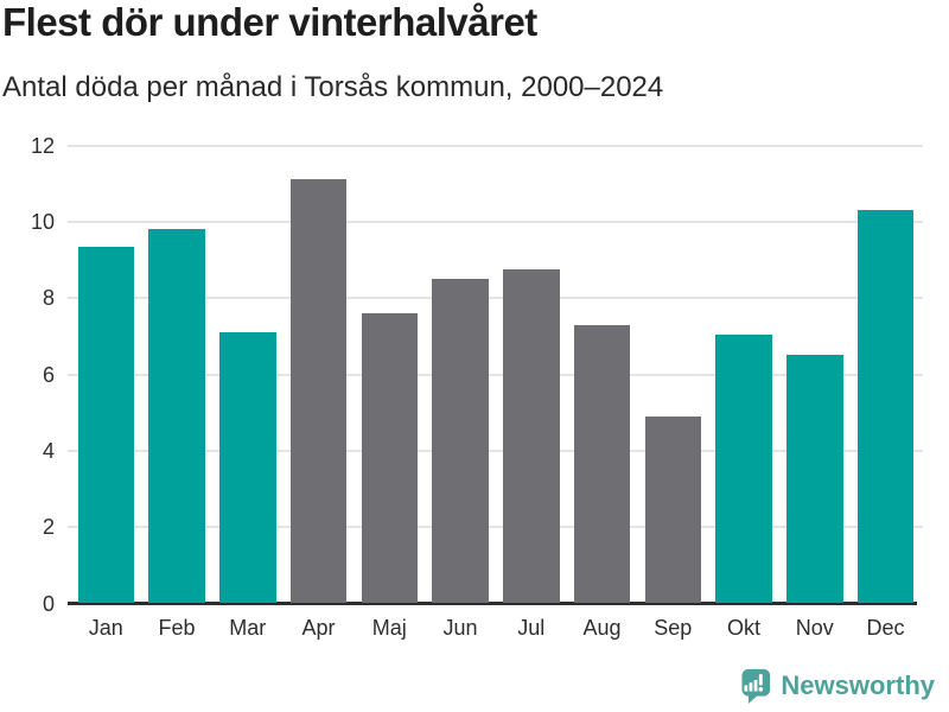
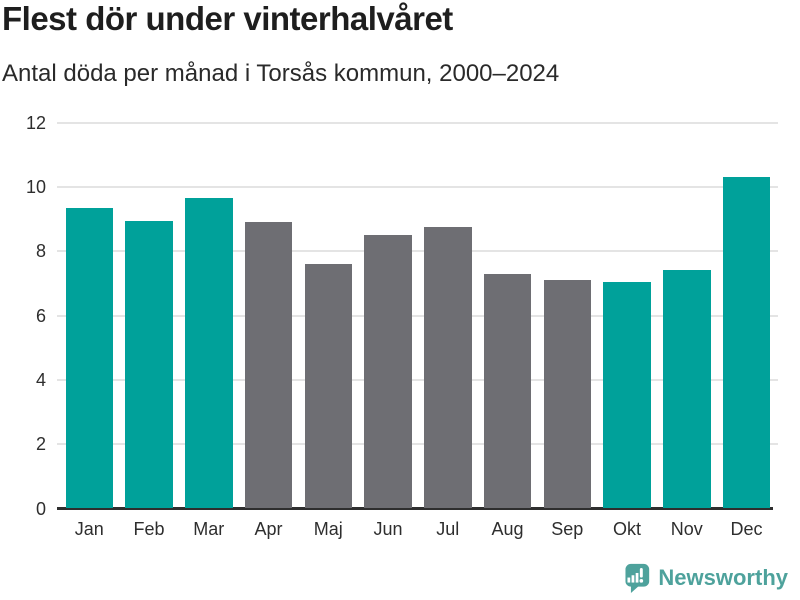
Feb: 9.8 -> 8.9
Mar: 7.1 -> 9.7
Apr: 11.1 -> 8.9
Sep: 4.9 -> 7.1
Nov: 6.5 -> 7.4
